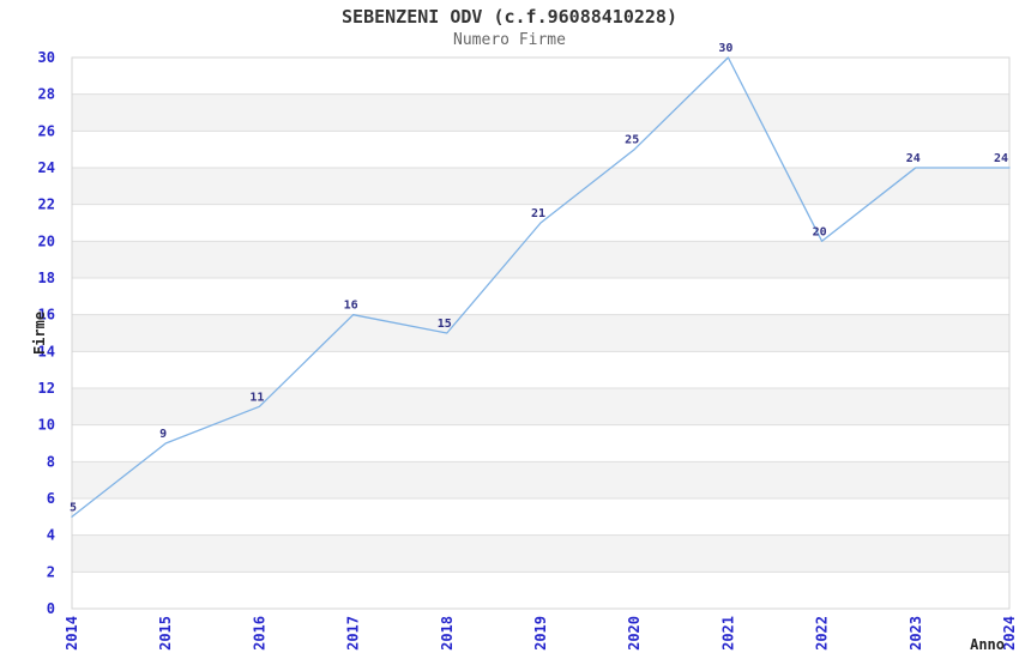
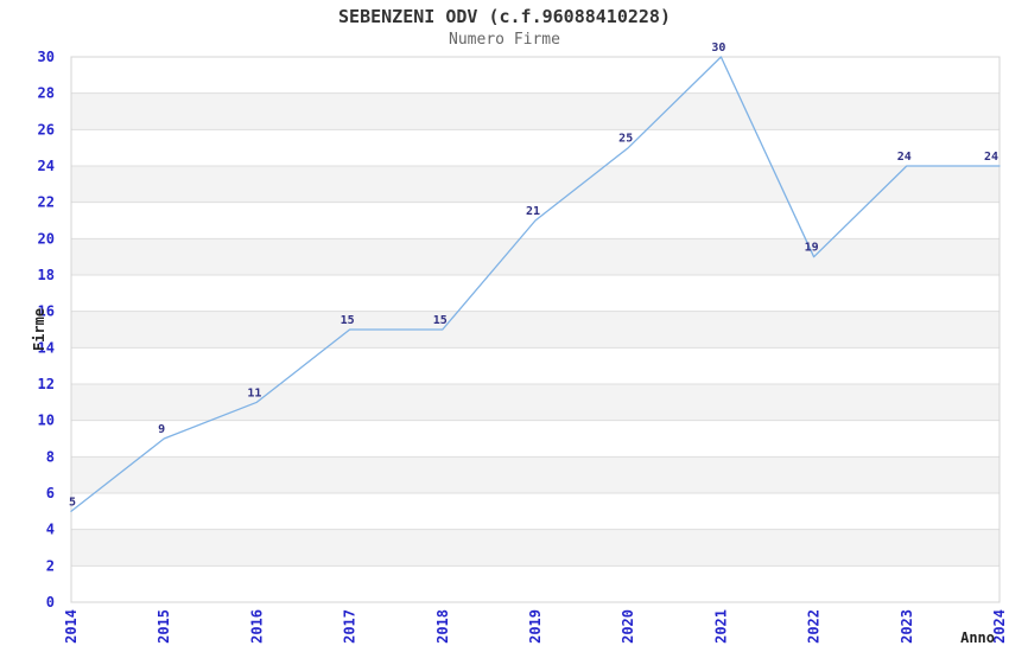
2017: 16 -> 15
2022: 20 -> 19
